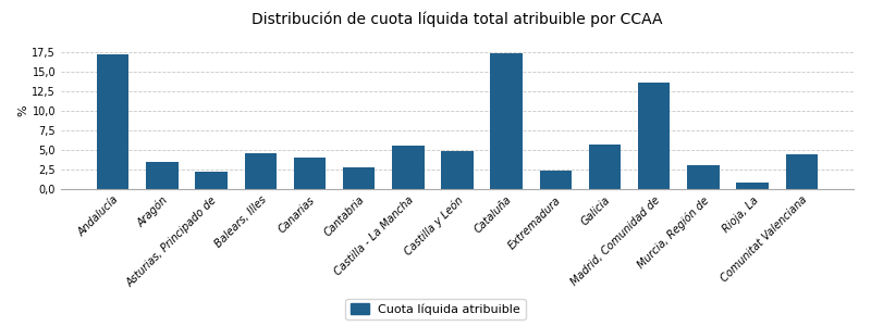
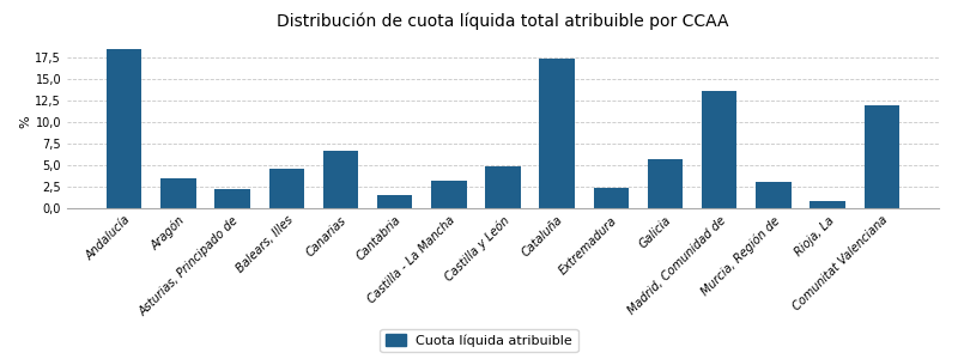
Andalucía: 17,2 -> 18,5
Canarias: 4,0 -> 6,6
Cantabria: 2,8 -> 1,5
Castilla - La Mancha: 5,6 -> 3,2
Comunitat Valenciana: 4,4 -> 11,9
